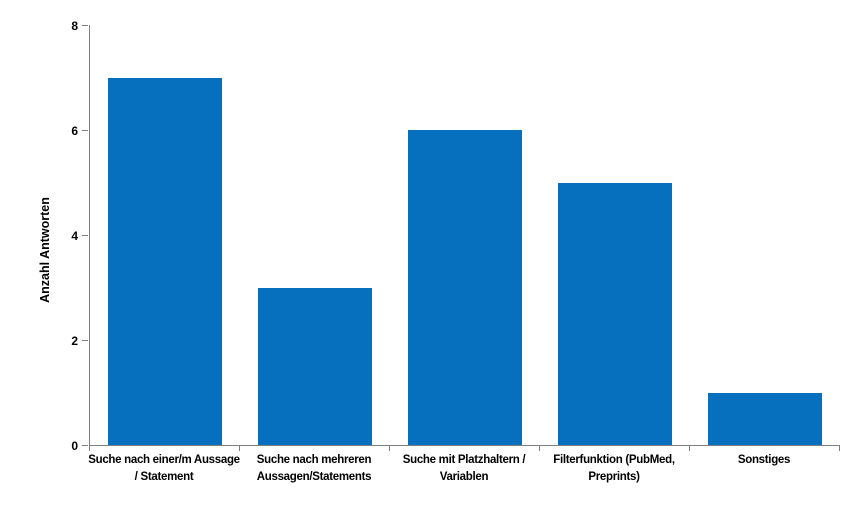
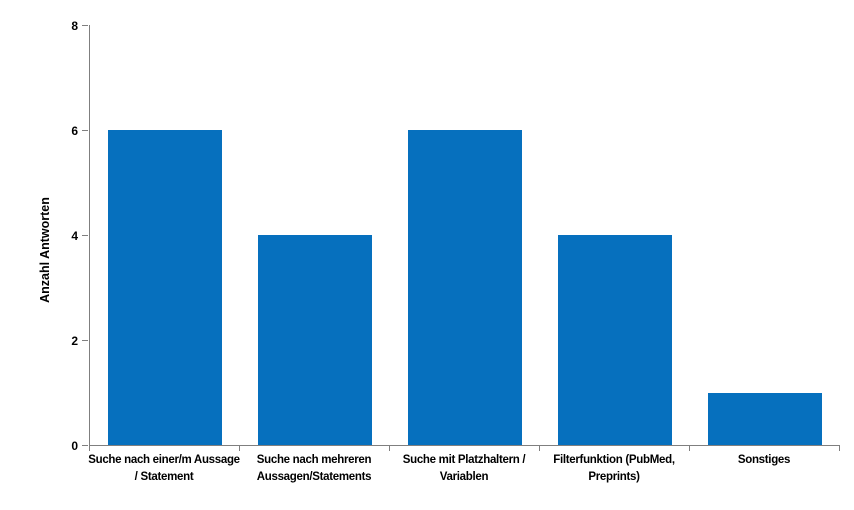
Suche nach einer/m Aussage / Statement: 7 -> 6
Suche nach mehreren Aussagen/Statements: 3 -> 4
Filterfunktion (PubMed, Preprints): 5 -> 4
